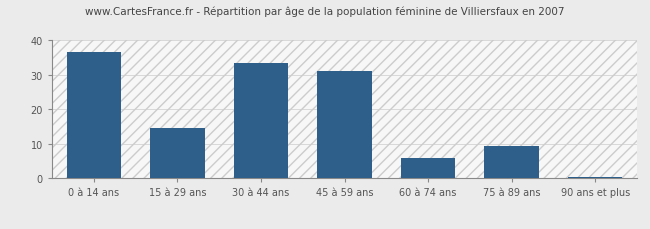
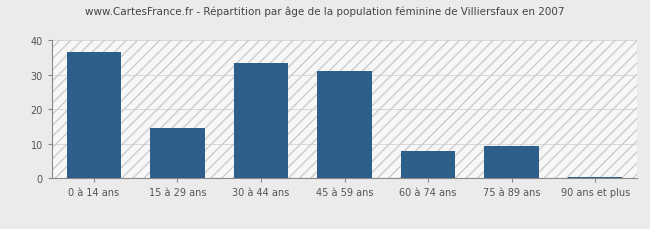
60 à 74 ans: 6.0 -> 8.0
